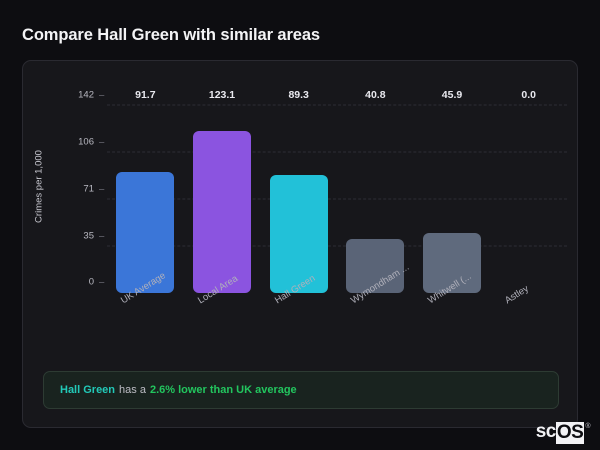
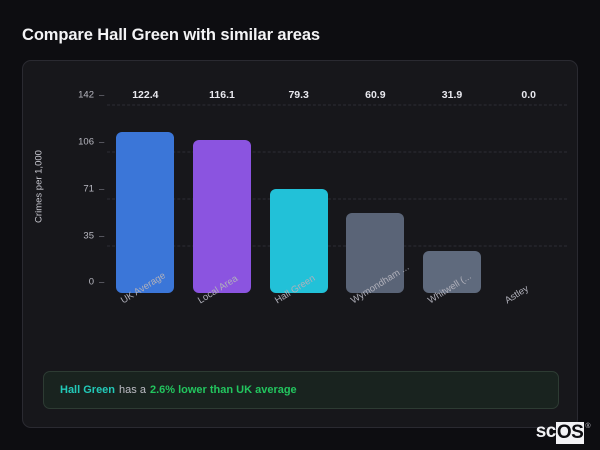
UK Average: 91.7 -> 122.4
Local Area: 123.1 -> 116.1
Hall Green: 89.3 -> 79.3
Wymondham ...: 40.8 -> 60.9
Whitwell (...: 45.9 -> 31.9
